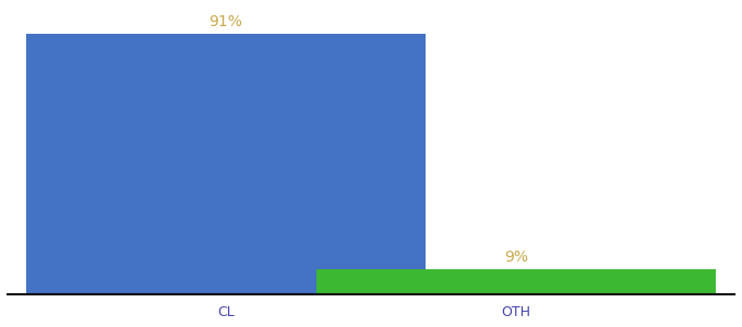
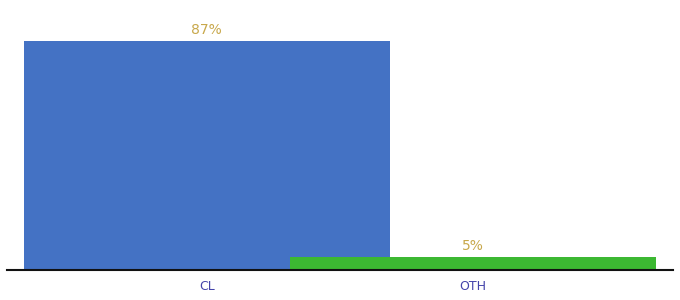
CL: 91% -> 87%
OTH: 9% -> 5%
